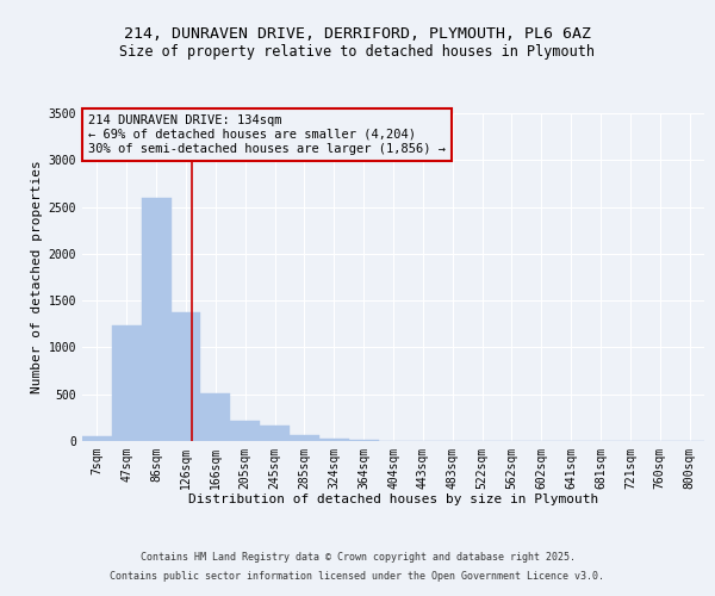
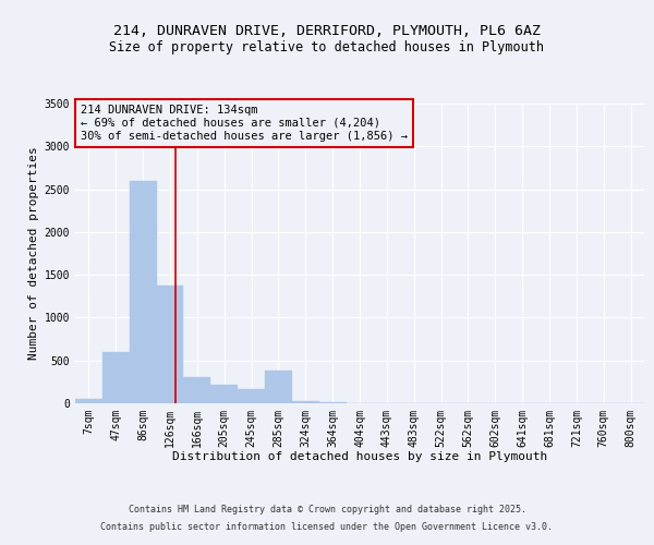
47sqm: 1230 -> 600
166sqm: 510 -> 300
285sqm: 70 -> 380
